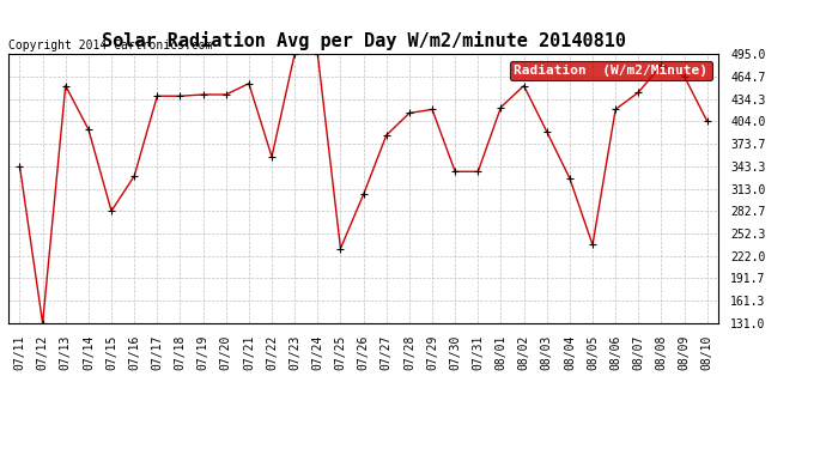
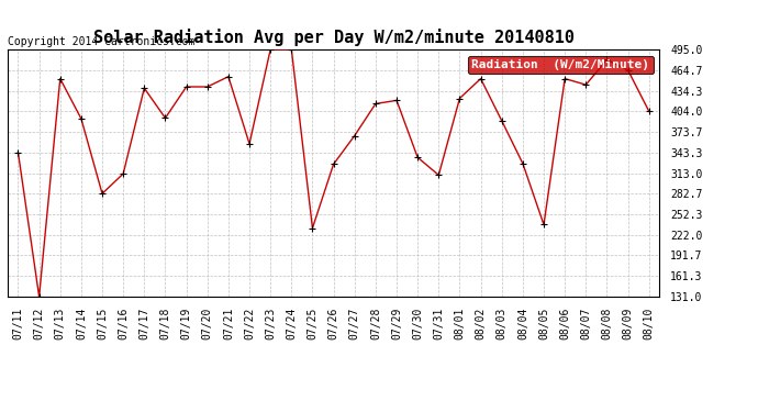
07/16: 330 -> 312
07/18: 438 -> 394
07/26: 305 -> 326
07/27: 385 -> 368
07/31: 336 -> 310
08/06: 420 -> 452
